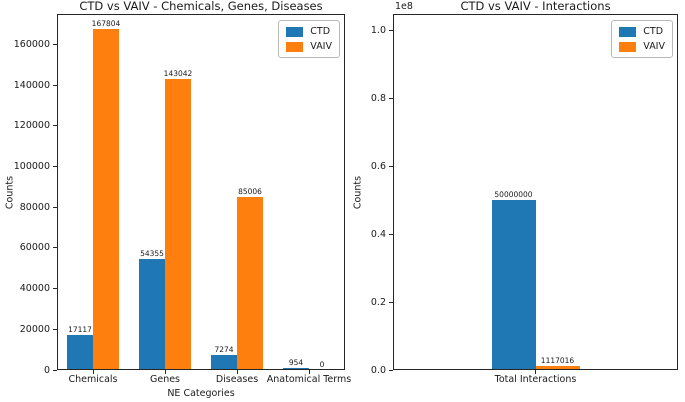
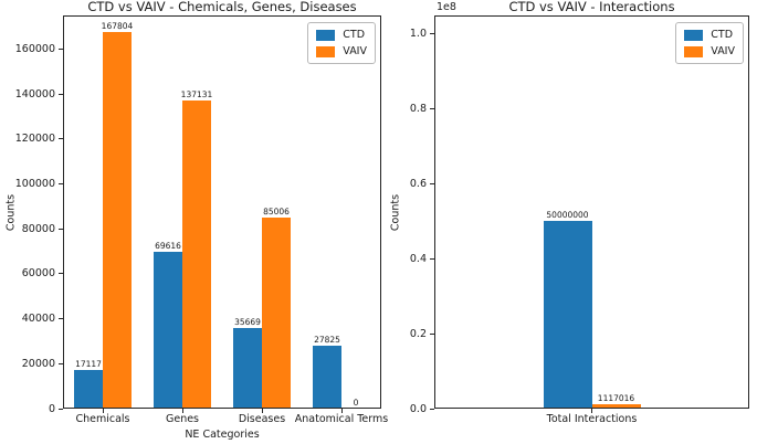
CTD vs VAIV - Chemicals, Genes, Diseases/CTD/Genes: 54355 -> 69616
CTD vs VAIV - Chemicals, Genes, Diseases/VAIV/Genes: 143042 -> 137131
CTD vs VAIV - Chemicals, Genes, Diseases/CTD/Diseases: 7274 -> 35669
CTD vs VAIV - Chemicals, Genes, Diseases/CTD/Anatomical Terms: 954 -> 27825
